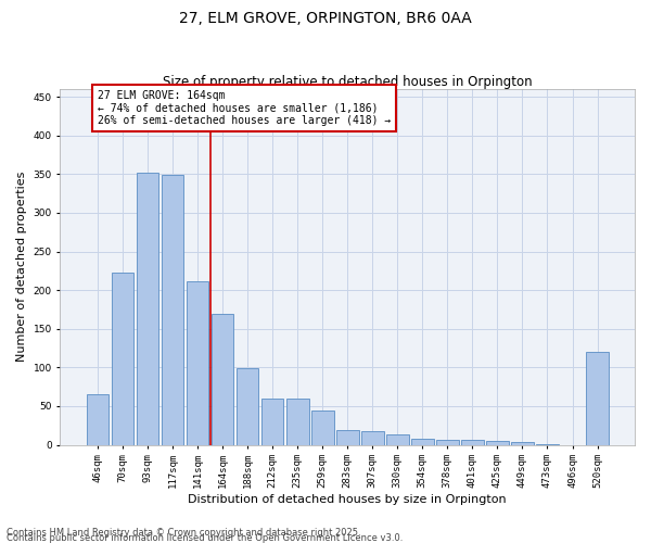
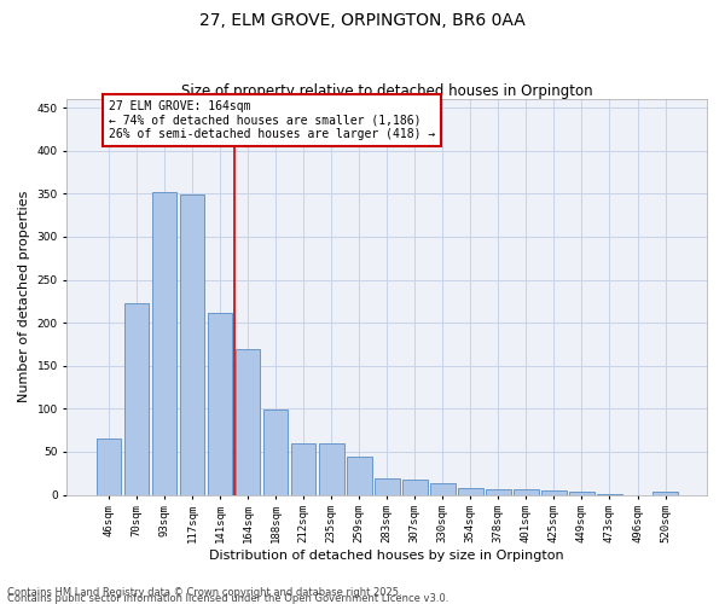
520sqm: 120 -> 3
